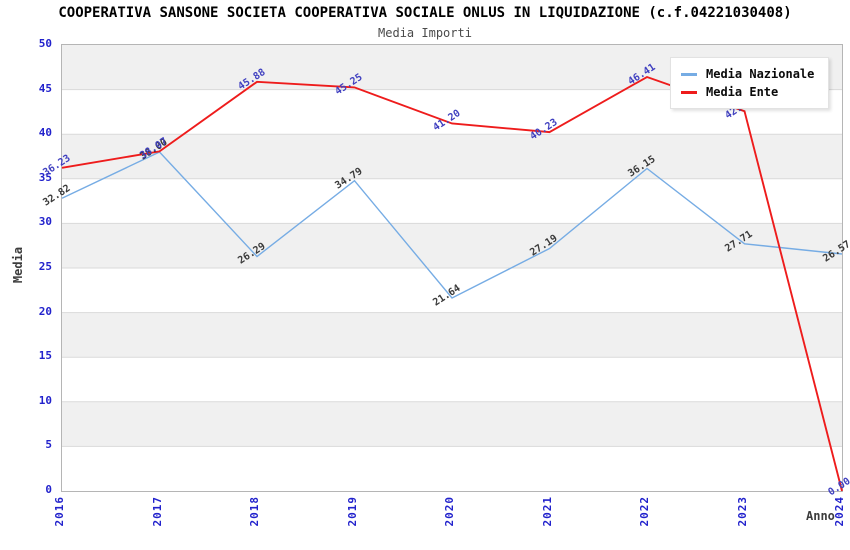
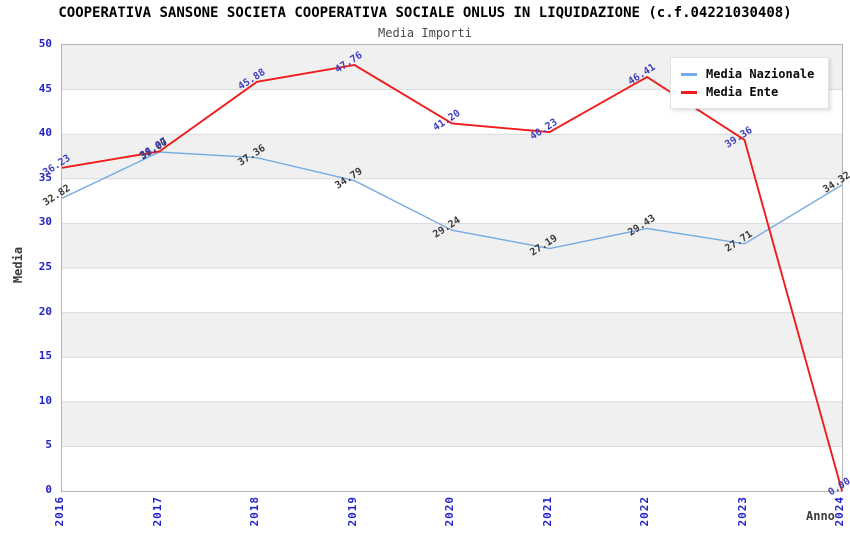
Media Nazionale/2018: 26.29 -> 37.36
Media Ente/2019: 45.25 -> 47.76
Media Nazionale/2020: 21.64 -> 29.24
Media Nazionale/2022: 36.15 -> 29.43
Media Ente/2023: 42.58 -> 39.36
Media Nazionale/2024: 26.57 -> 34.32
